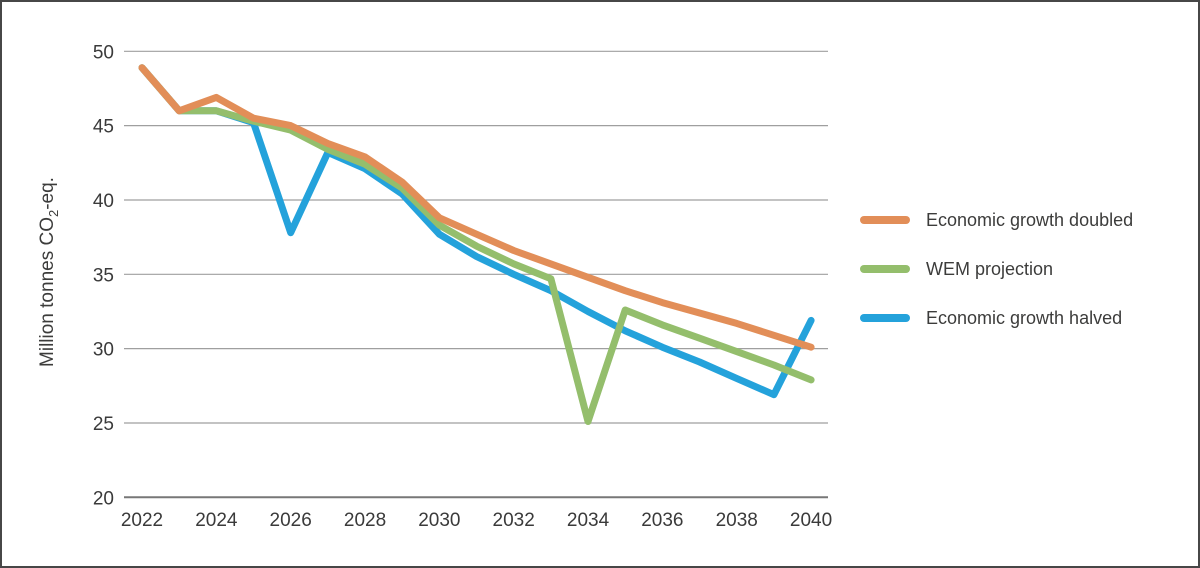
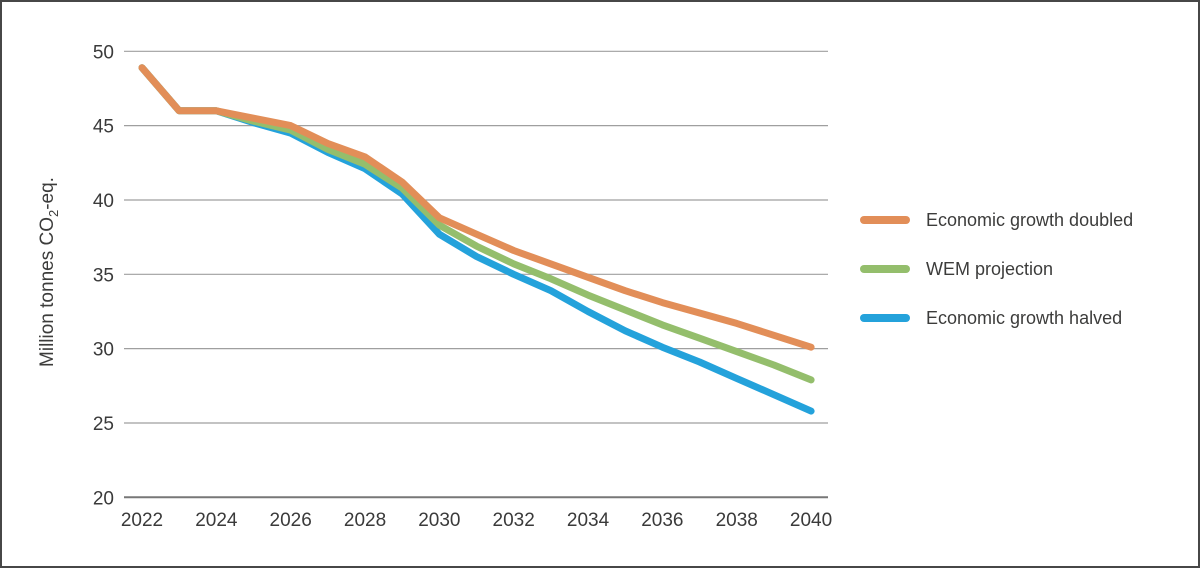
Economic growth doubled/2024: 46.9 -> 46.0
Economic growth halved/2026: 37.8 -> 44.5
WEM projection/2034: 25.1 -> 33.6
Economic growth halved/2040: 31.9 -> 25.8
